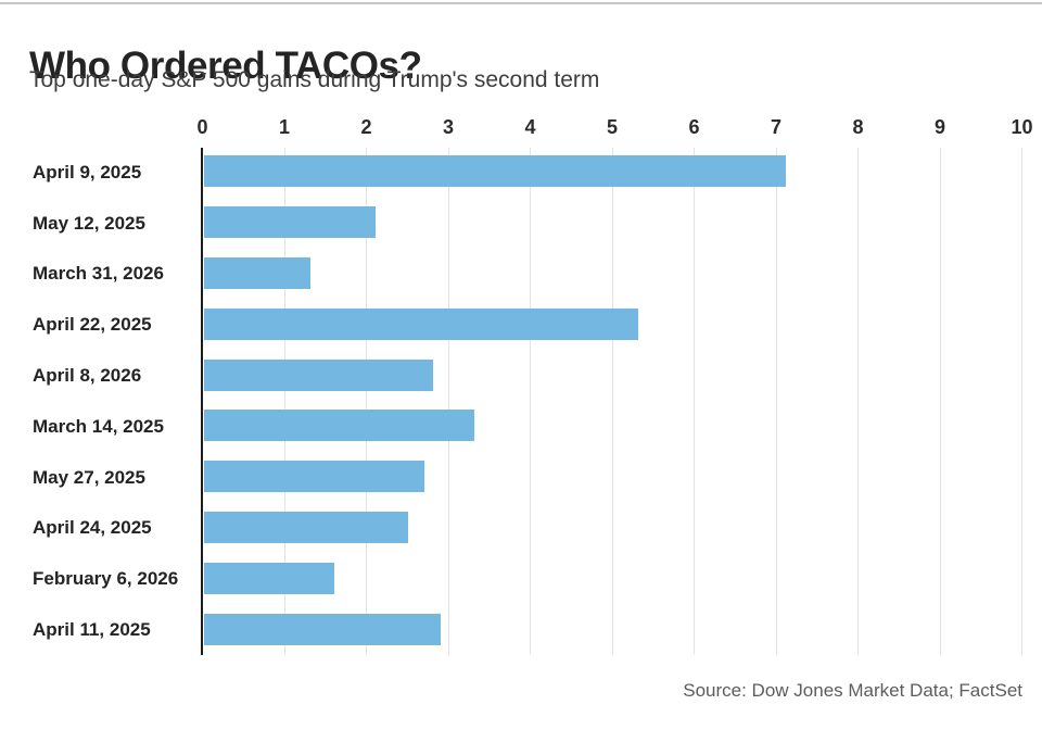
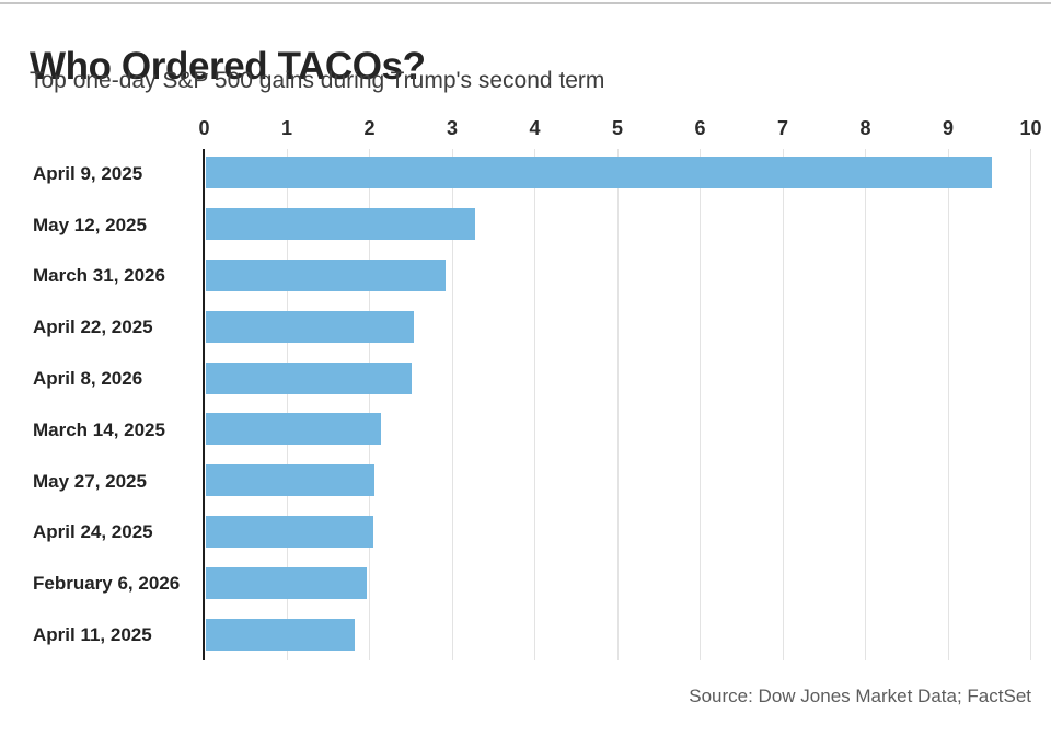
April 9, 2025: 7.1 -> 9.5
May 12, 2025: 2.1 -> 3.3
March 31, 2026: 1.3 -> 2.9
April 22, 2025: 5.3 -> 2.5
April 8, 2026: 2.8 -> 2.5
March 14, 2025: 3.3 -> 2.1
May 27, 2025: 2.7 -> 2.0
April 24, 2025: 2.5 -> 2.0
February 6, 2026: 1.6 -> 2.0
April 11, 2025: 2.9 -> 1.8
